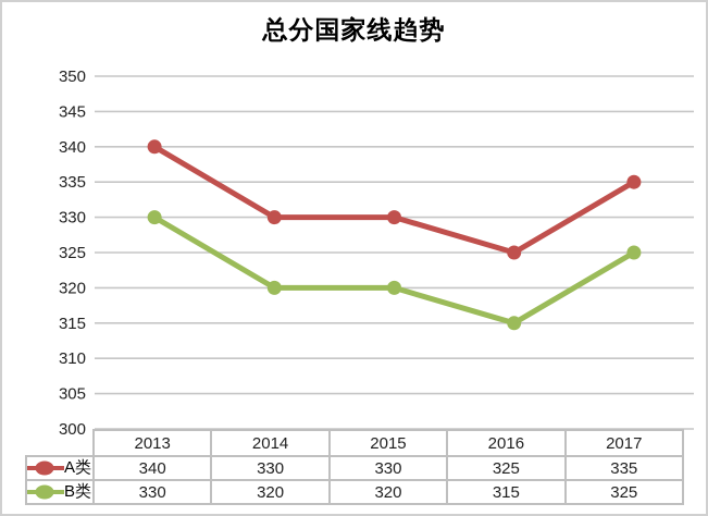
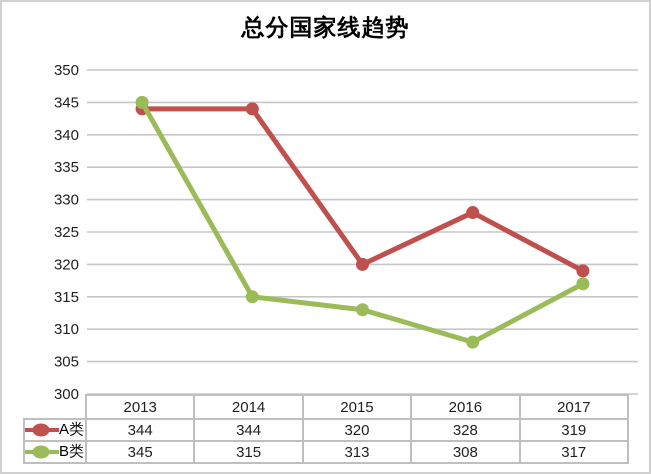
A类/2013: 340 -> 344
B类/2013: 330 -> 345
A类/2014: 330 -> 344
B类/2014: 320 -> 315
A类/2015: 330 -> 320
B类/2015: 320 -> 313
A类/2016: 325 -> 328
B类/2016: 315 -> 308
A类/2017: 335 -> 319
B类/2017: 325 -> 317
